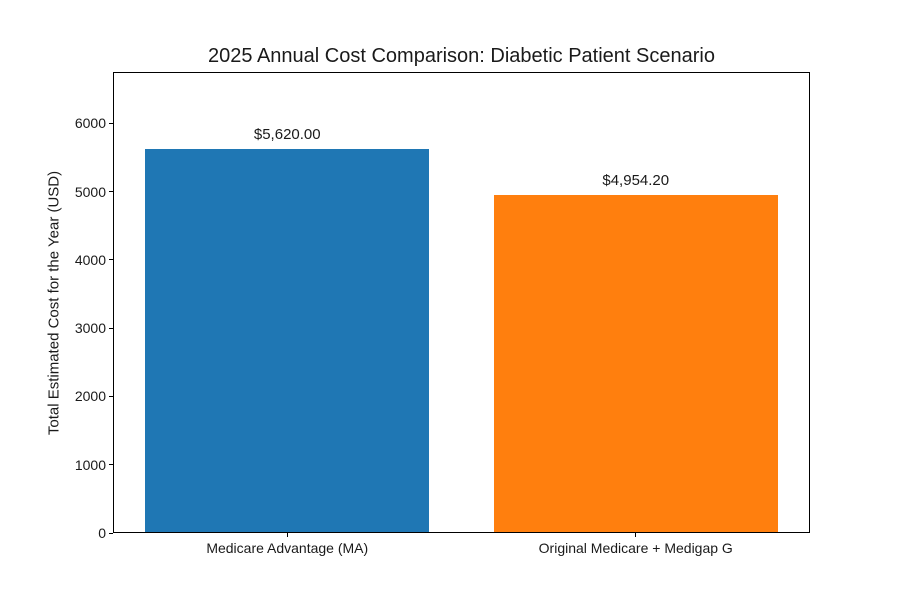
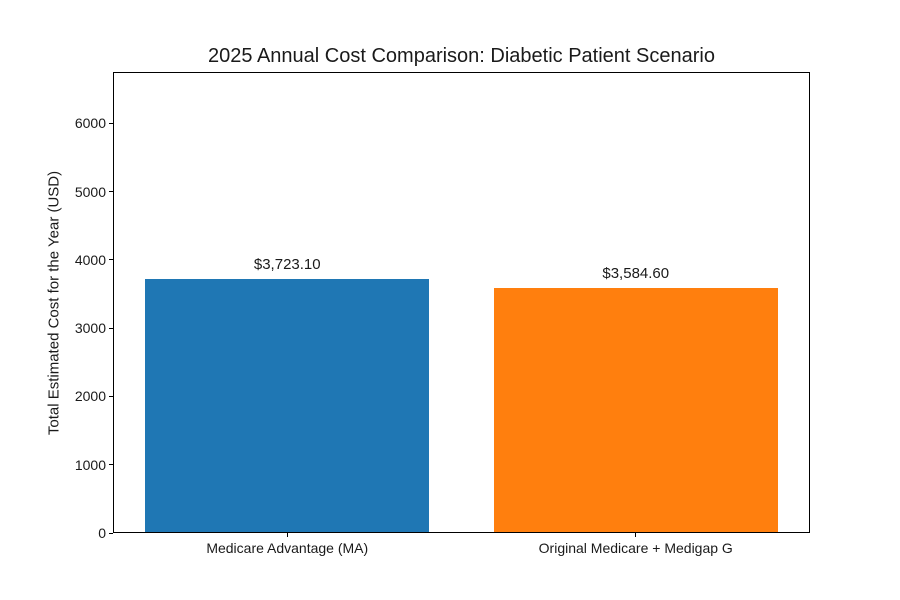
Medicare Advantage (MA): $5,620.00 -> $3,723.10
Original Medicare + Medigap G: $4,954.20 -> $3,584.60
